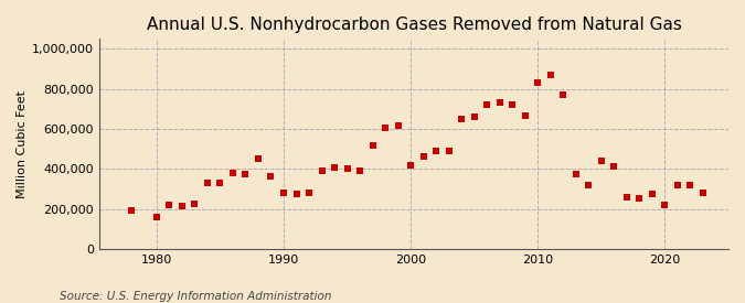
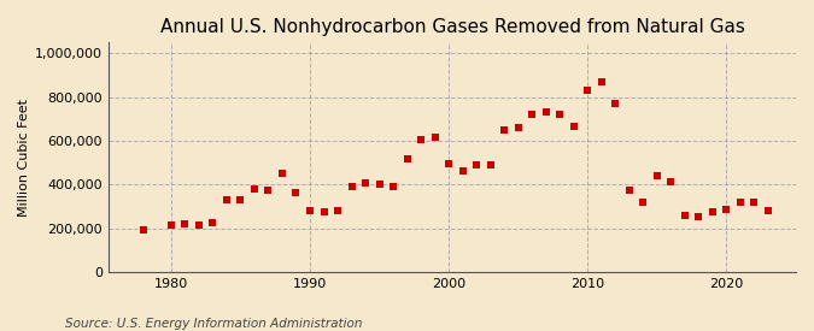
1980: 160,000 -> 220,000
2000: 420,000 -> 500,000
2020: 220,000 -> 280,000
